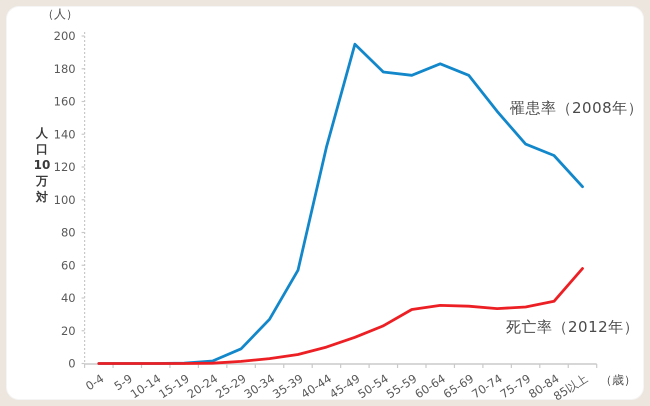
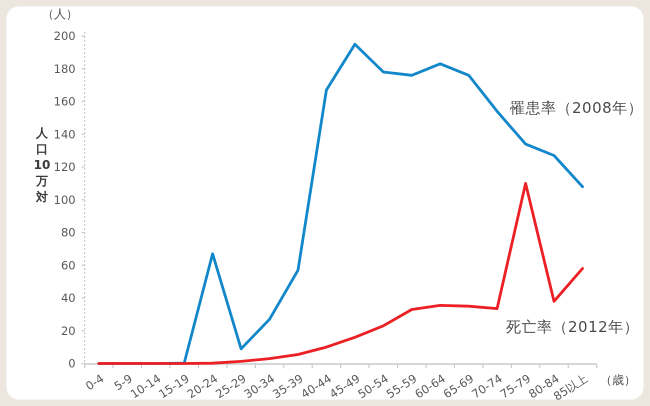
罹患率（2008年）/20-24: 2 -> 67
罹患率（2008年）/40-44: 132 -> 167
死亡率（2012年）/75-79: 34 -> 110
